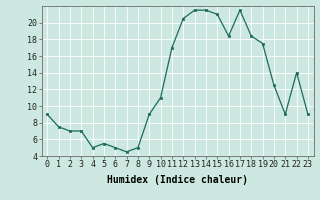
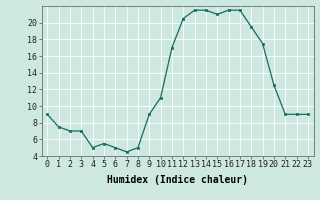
16: 18.4 -> 21.5
18: 18.4 -> 19.5
22: 14.0 -> 9.0
